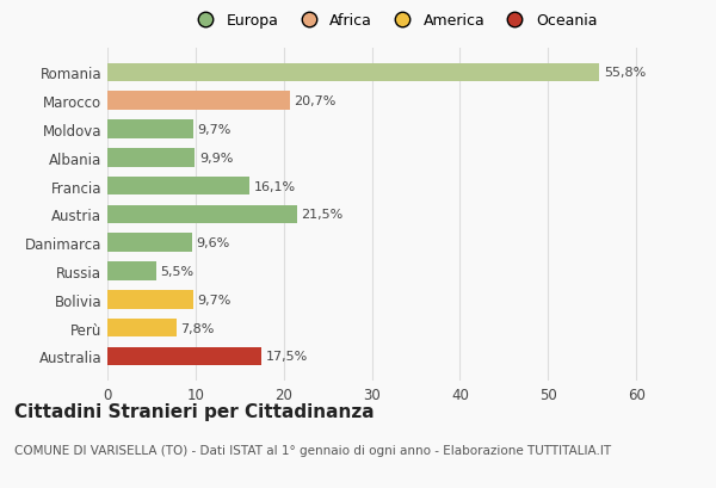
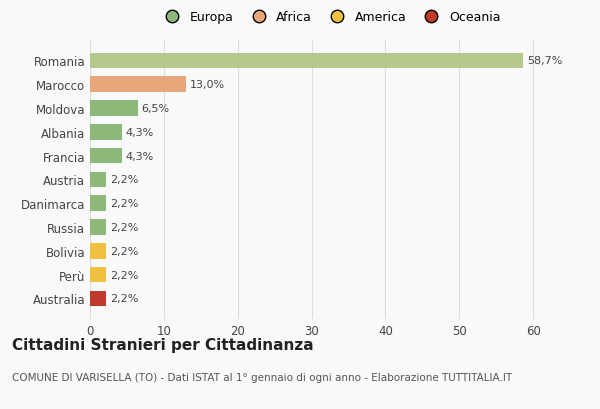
Romania: 55,8% -> 58,7%
Marocco: 20,7% -> 13,0%
Moldova: 9,7% -> 6,5%
Albania: 9,9% -> 4,3%
Francia: 16,1% -> 4,3%
Austria: 21,5% -> 2,2%
Danimarca: 9,6% -> 2,2%
Russia: 5,5% -> 2,2%
Bolivia: 9,7% -> 2,2%
Perù: 7,8% -> 2,2%
Australia: 17,5% -> 2,2%
